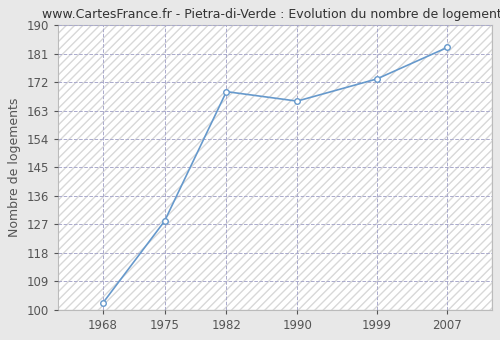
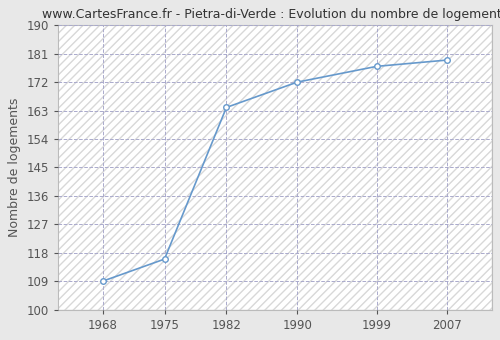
1968: 102 -> 109
1975: 128 -> 116
1982: 169 -> 164
1990: 166 -> 172
1999: 173 -> 177
2007: 183 -> 179
